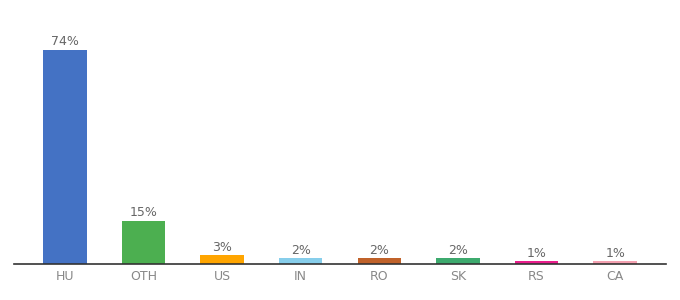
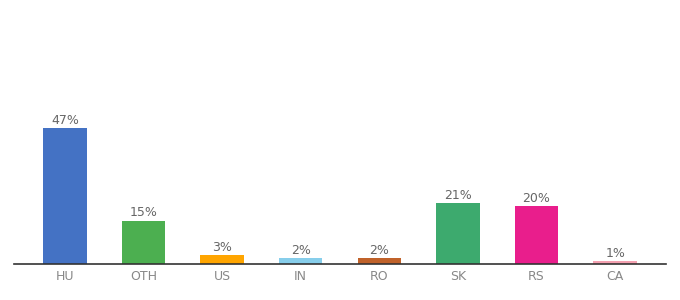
HU: 74% -> 47%
SK: 2% -> 21%
RS: 1% -> 20%
